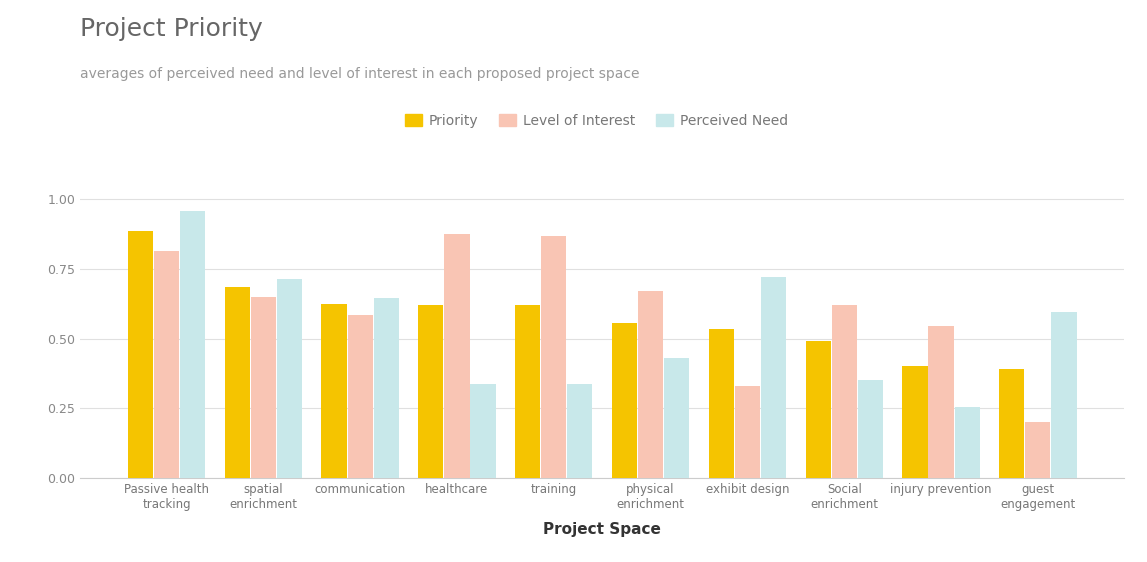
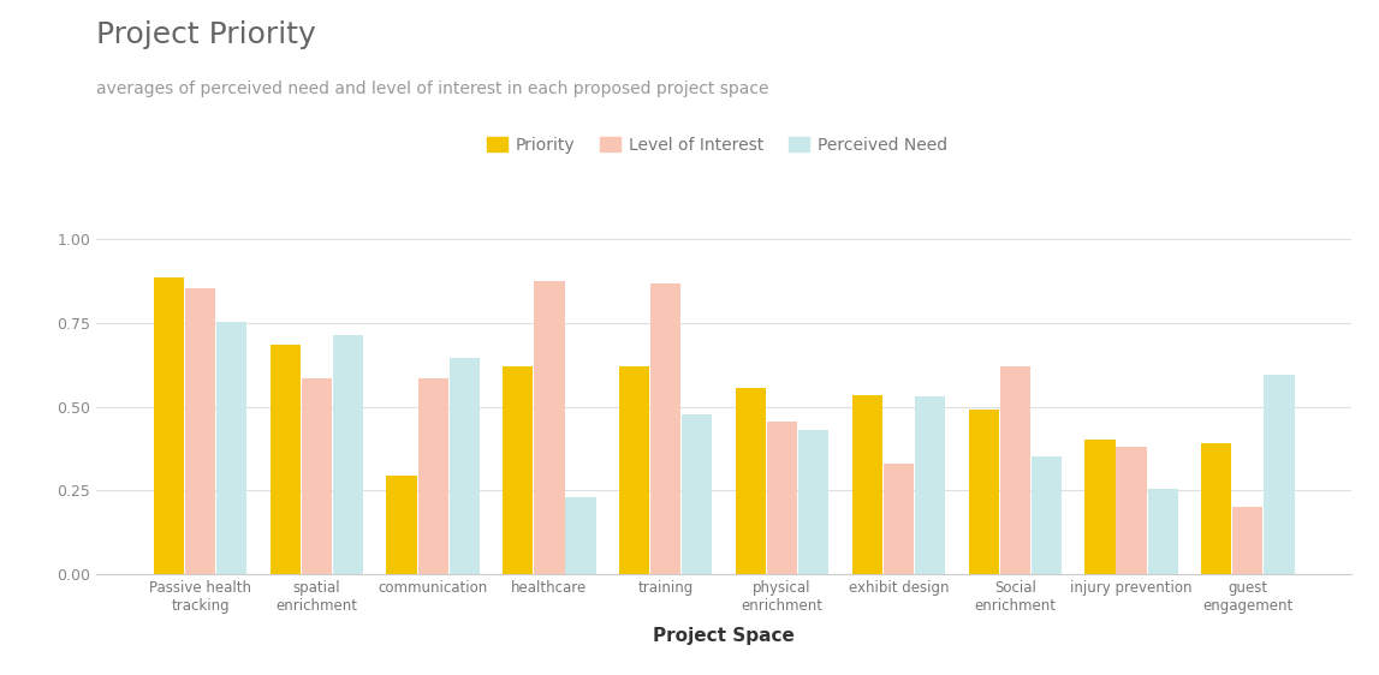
Level of Interest/Passive health tracking: 0.815 -> 0.855
Perceived Need/Passive health tracking: 0.960 -> 0.755
Level of Interest/spatial enrichment: 0.650 -> 0.585
Priority/communication: 0.625 -> 0.295
Perceived Need/healthcare: 0.335 -> 0.230
Perceived Need/training: 0.335 -> 0.475
Level of Interest/physical enrichment: 0.670 -> 0.455
Perceived Need/exhibit design: 0.720 -> 0.530
Level of Interest/injury prevention: 0.545 -> 0.380
